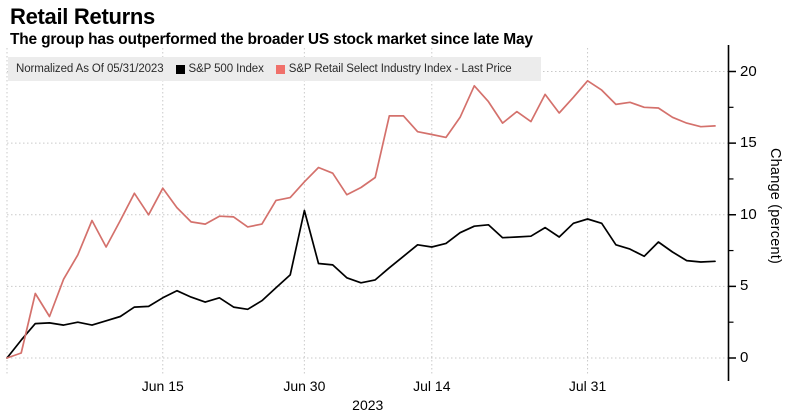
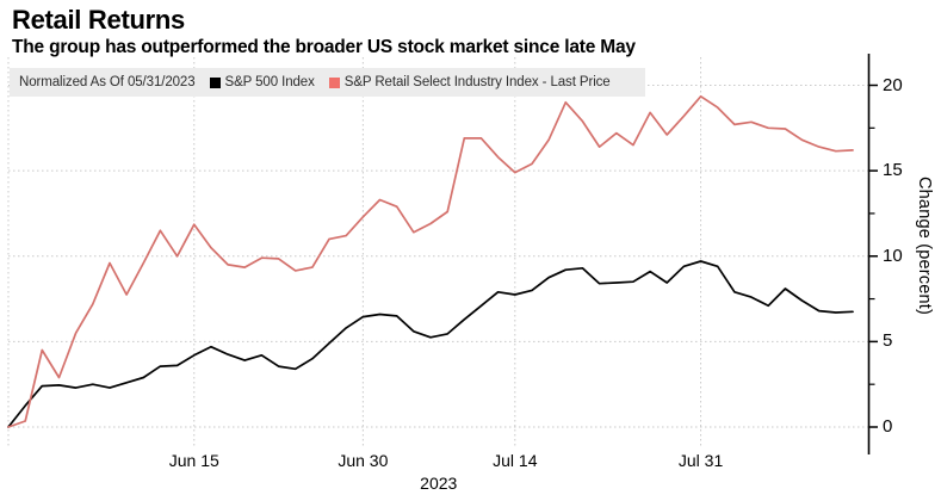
S&P 500 Index/Jun 30: 10.3 -> 6.5
S&P Retail Select Industry Index - Last Price/Jul 14: 15.6 -> 14.9
